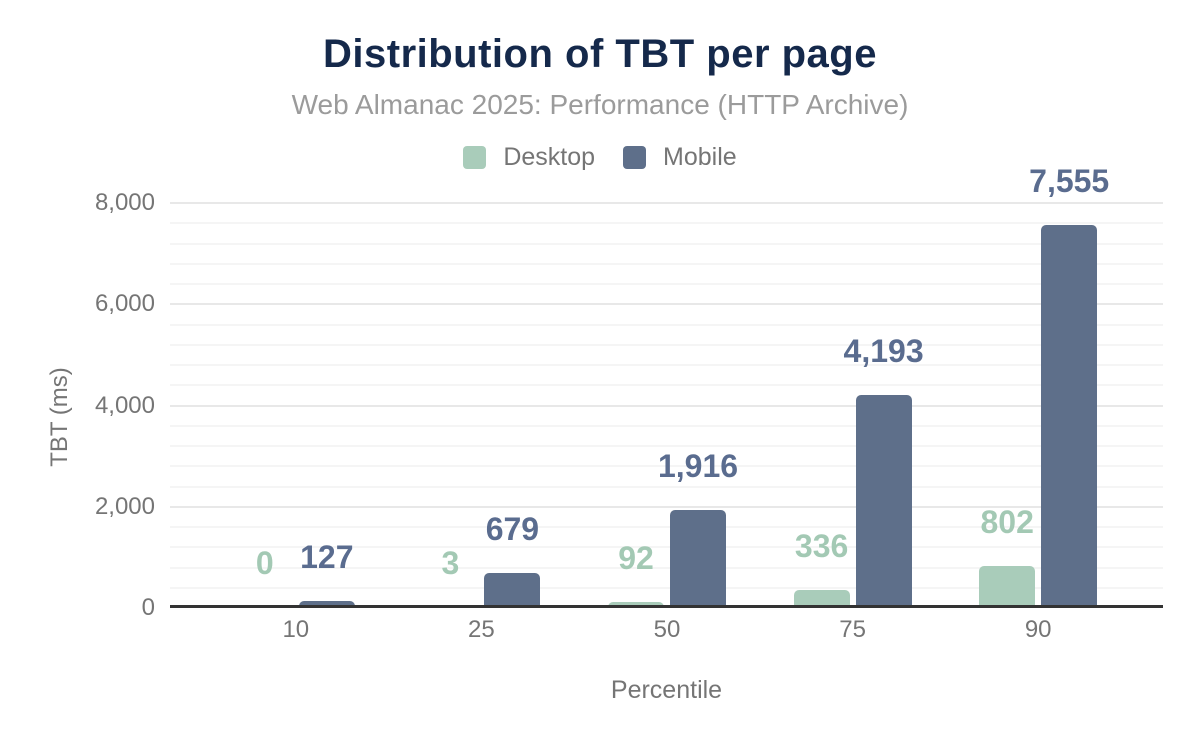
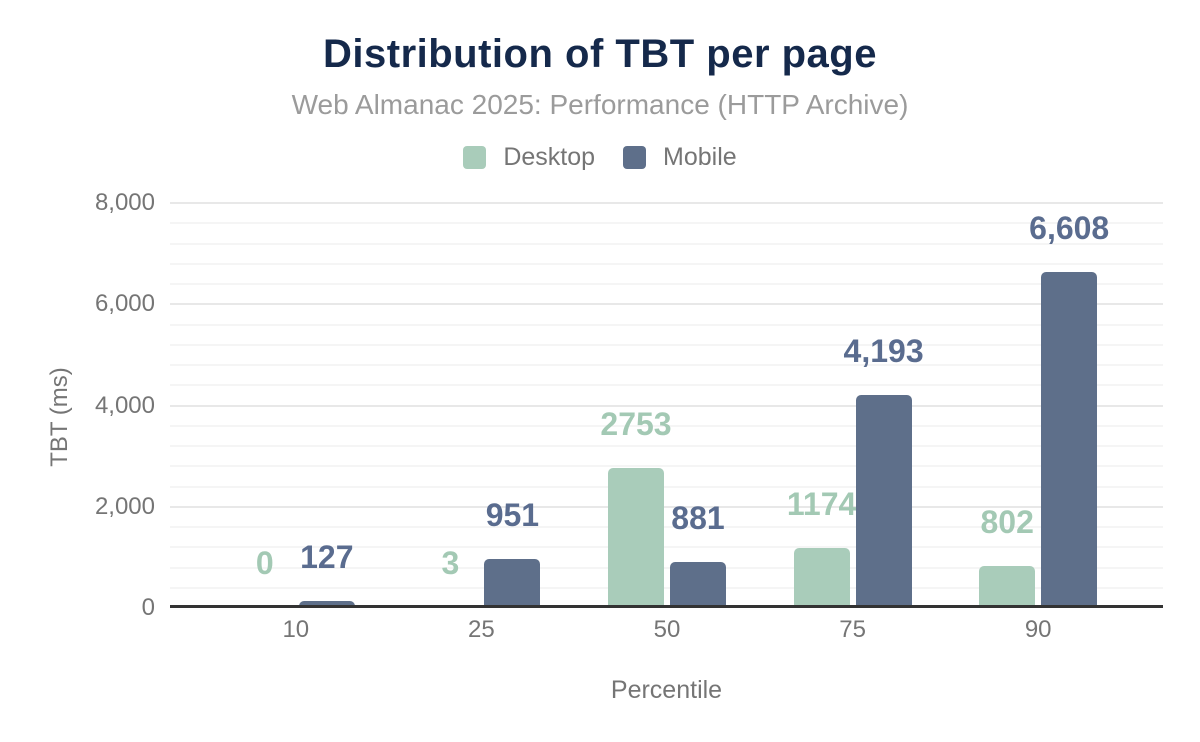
Mobile/25: 679 -> 951
Desktop/50: 92 -> 2753
Mobile/50: 1,916 -> 881
Desktop/75: 336 -> 1174
Mobile/90: 7,555 -> 6,608
